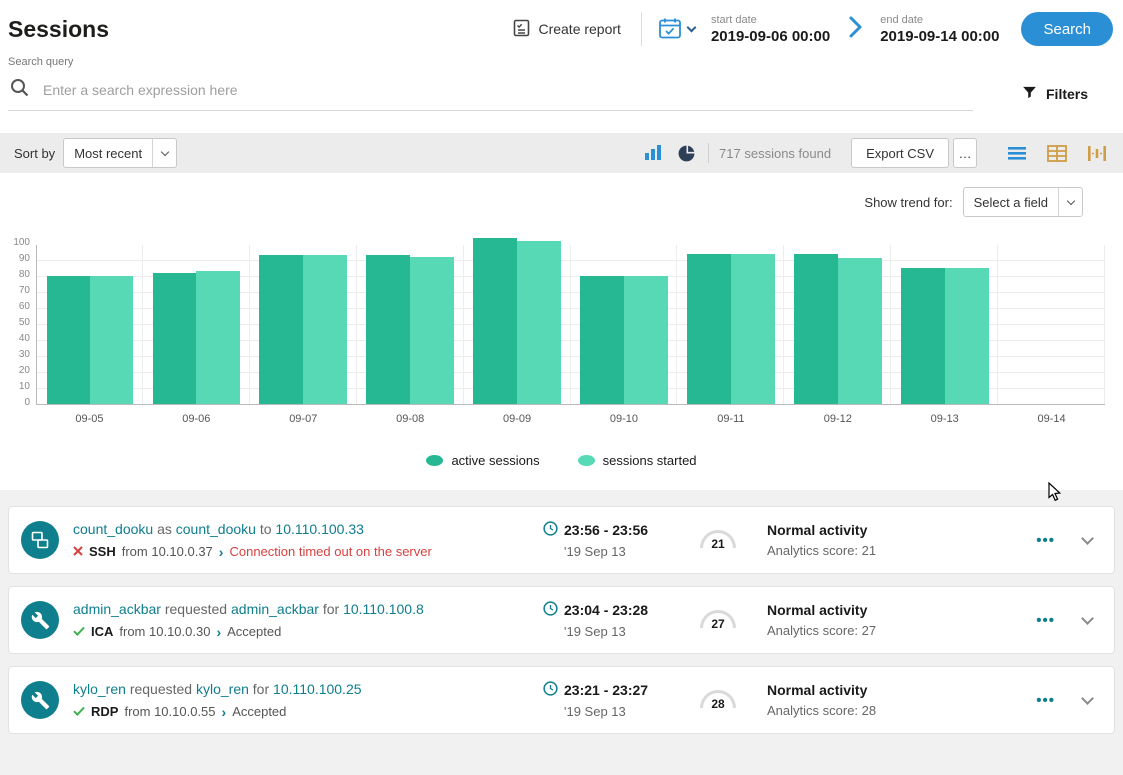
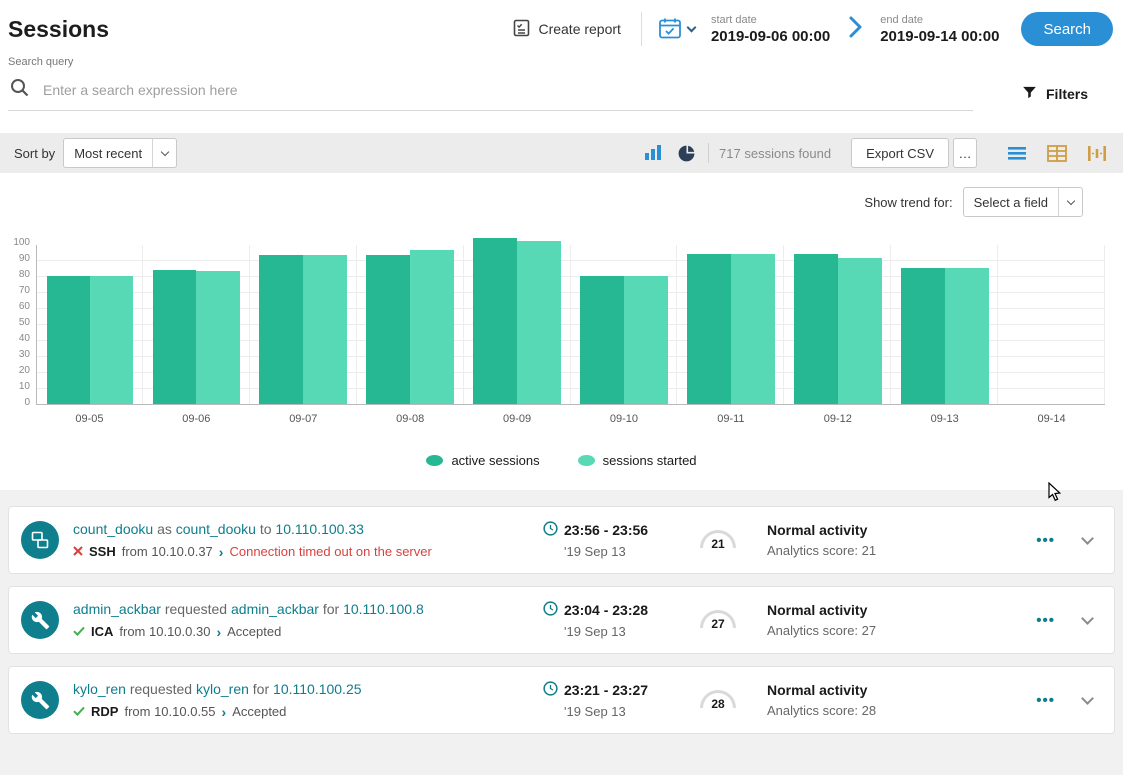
active sessions/09-06: 82 -> 84
sessions started/09-08: 92 -> 96
